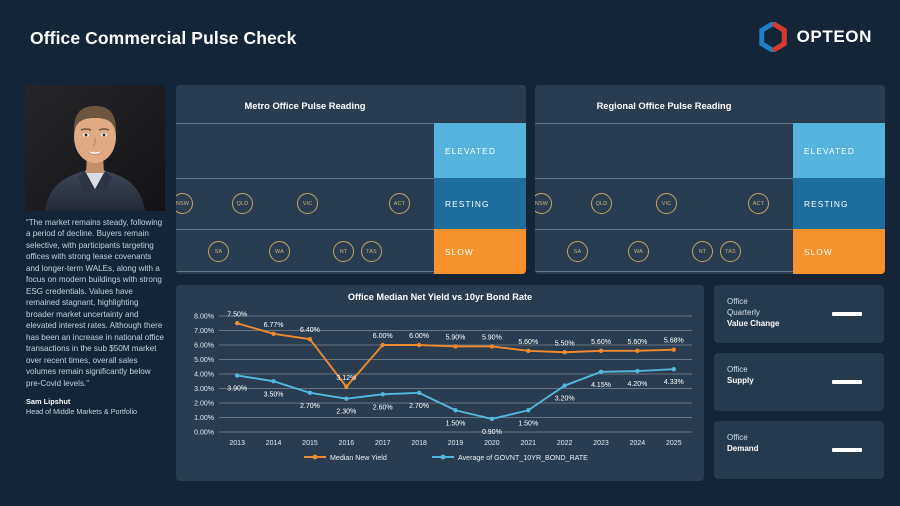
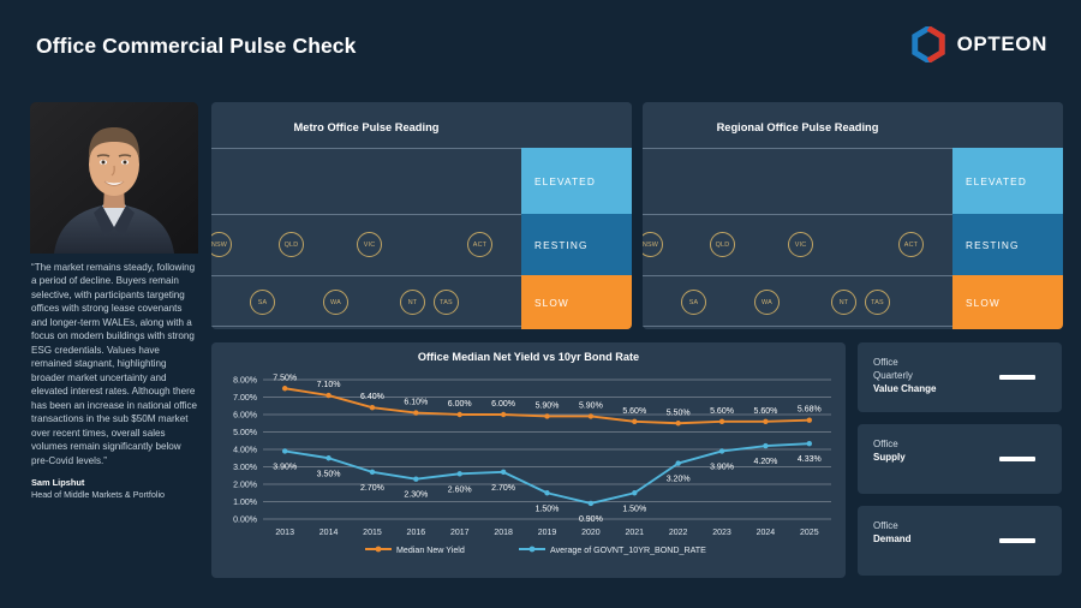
Median New Yield/2014: 6.77% -> 7.10%
Median New Yield/2016: 3.12% -> 6.10%
Average of GOVNT_10YR_BOND_RATE/2023: 4.15% -> 3.90%
